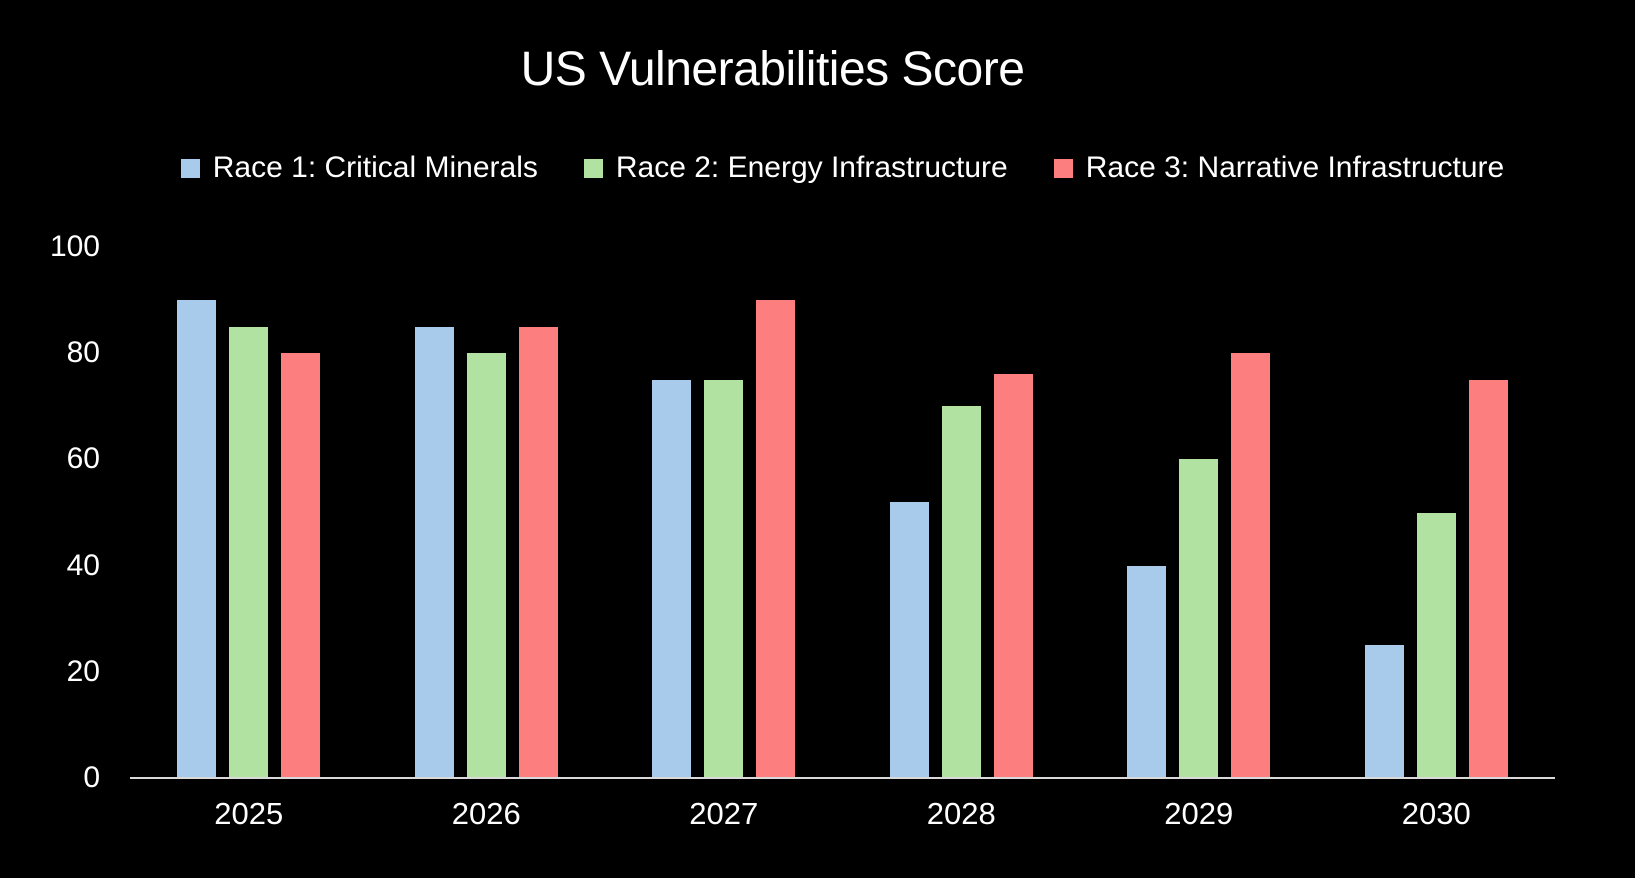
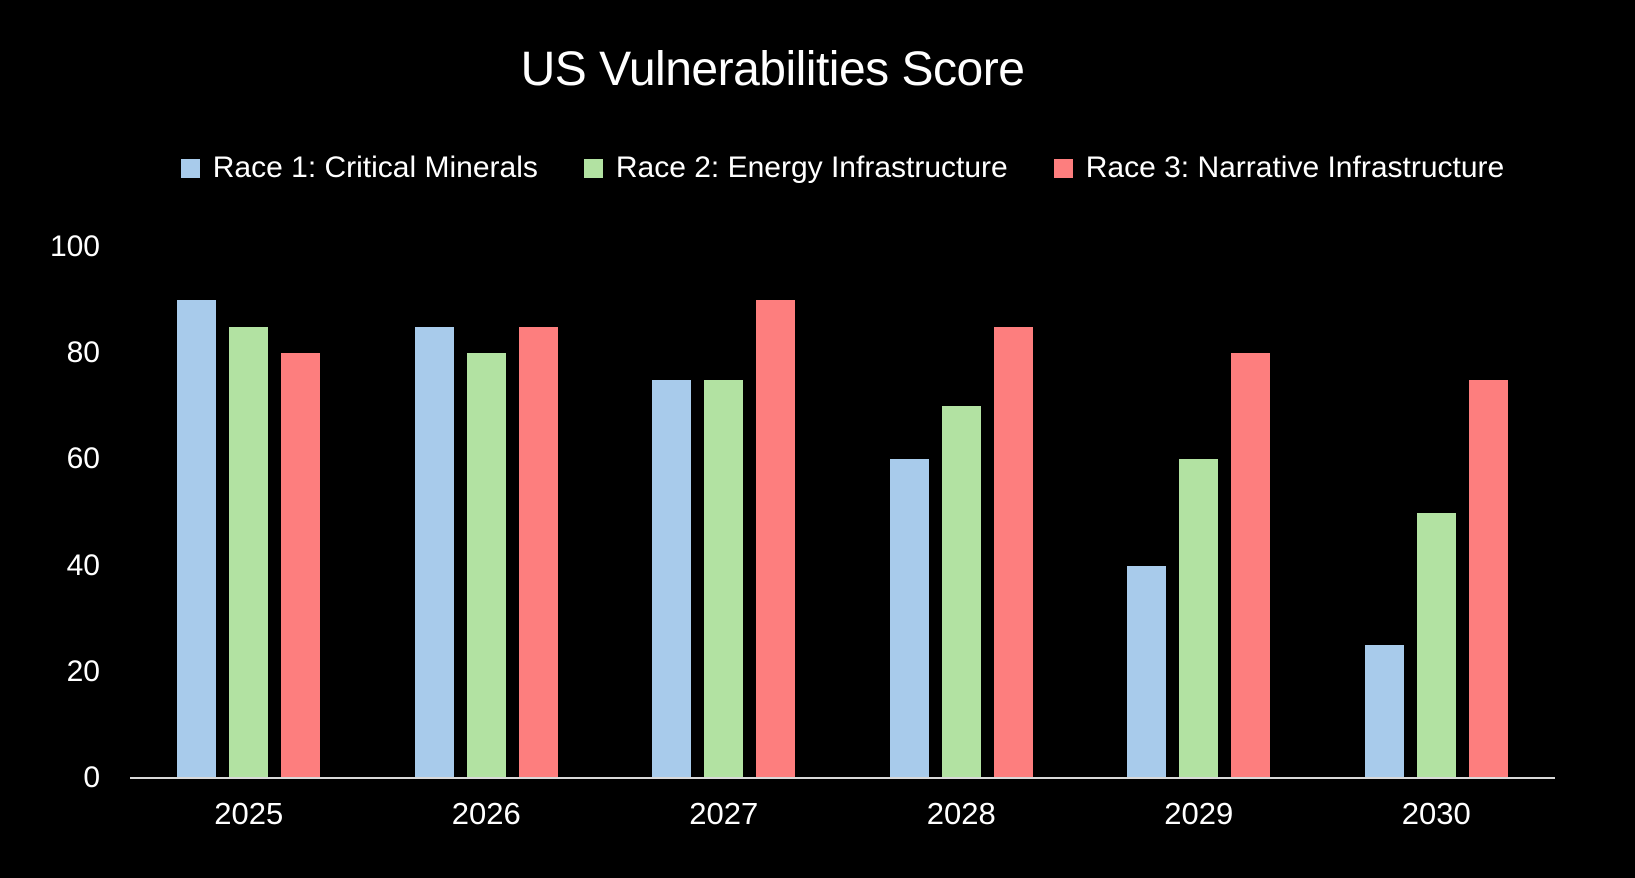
Race 1: Critical Minerals/2028: 52 -> 60
Race 3: Narrative Infrastructure/2028: 76 -> 85
